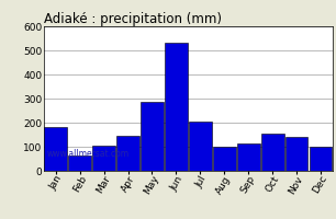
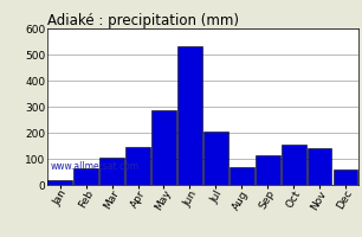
Jan: 180 -> 20
Aug: 100 -> 70
Dec: 100 -> 60
